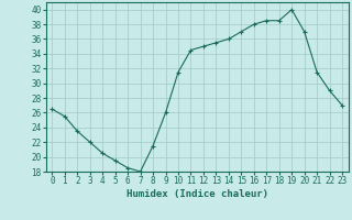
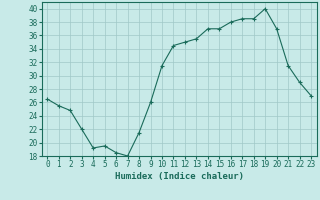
2: 23.5 -> 24.8
4: 20.5 -> 19.2
14: 36.0 -> 37.0
